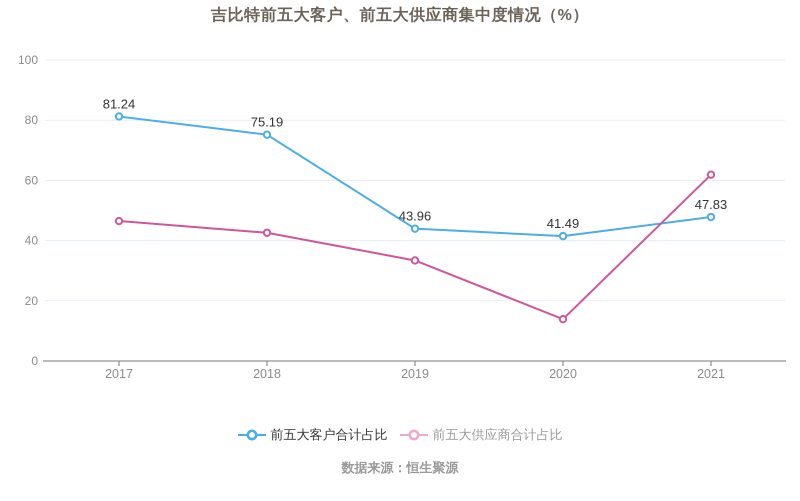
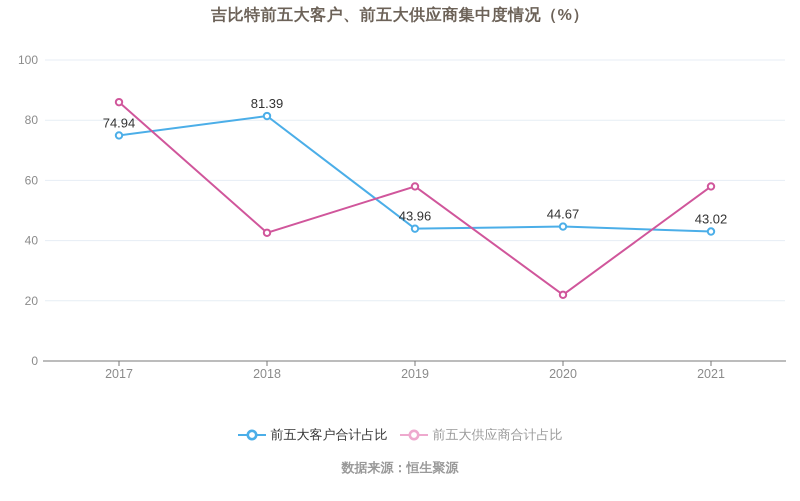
前五大客户合计占比/2017: 81.24 -> 74.94
前五大供应商合计占比/2017: 46 -> 86
前五大客户合计占比/2018: 75.19 -> 81.39
前五大供应商合计占比/2019: 33 -> 58
前五大客户合计占比/2020: 41.49 -> 44.67
前五大供应商合计占比/2020: 14 -> 22
前五大客户合计占比/2021: 47.83 -> 43.02
前五大供应商合计占比/2021: 62 -> 58
